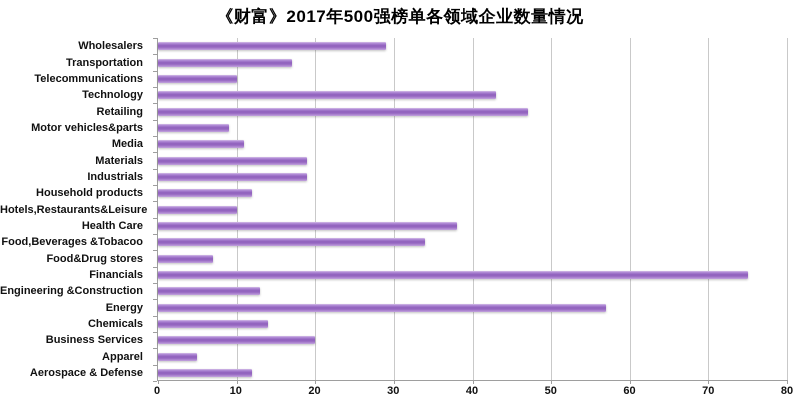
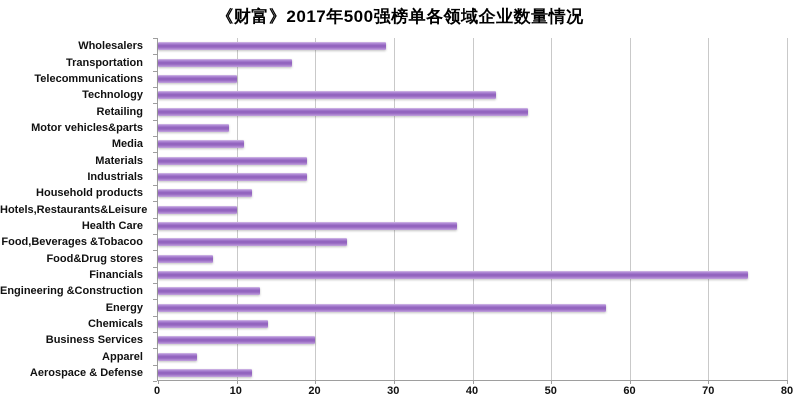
Food,Beverages &Tobacoo: 34 -> 24
